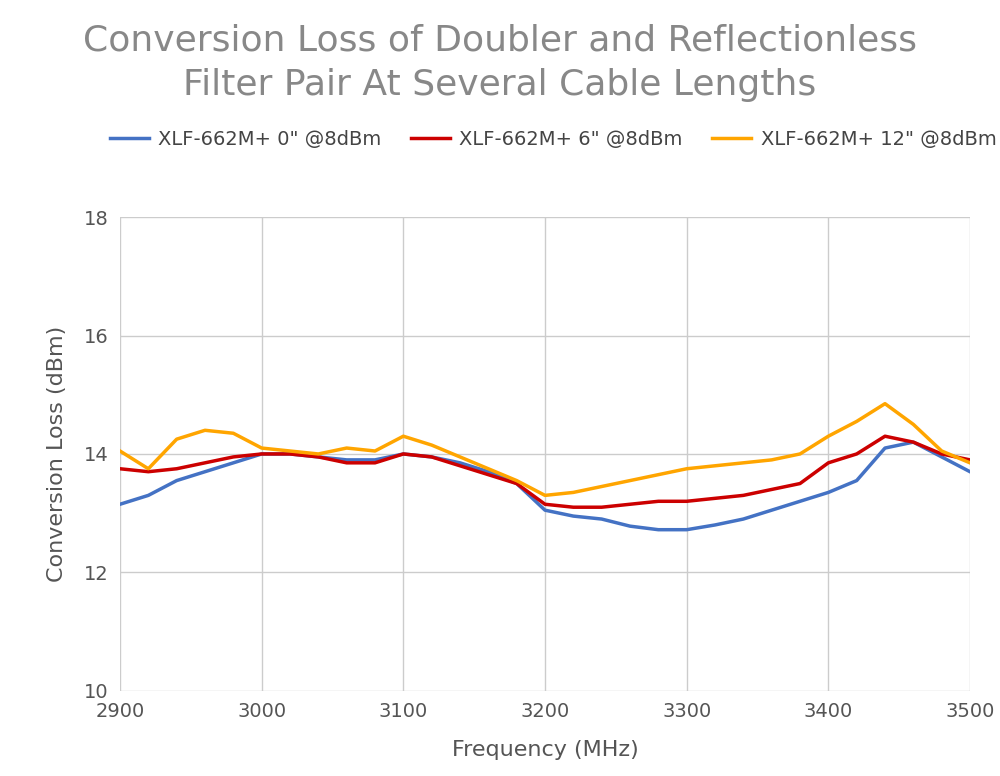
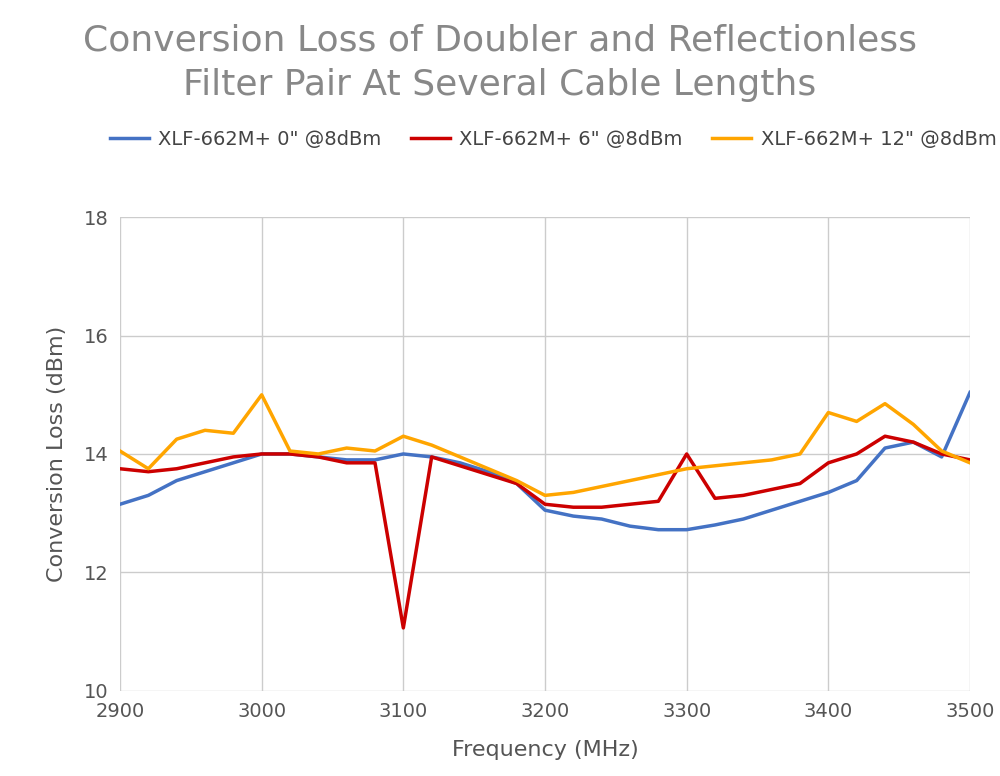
XLF-662M+ 12" @8dBm/3000: 14.10 -> 15.00
XLF-662M+ 6" @8dBm/3100: 14.00 -> 11.06
XLF-662M+ 6" @8dBm/3300: 13.20 -> 14.00
XLF-662M+ 12" @8dBm/3400: 14.30 -> 14.70
XLF-662M+ 0" @8dBm/3500: 13.70 -> 15.04
